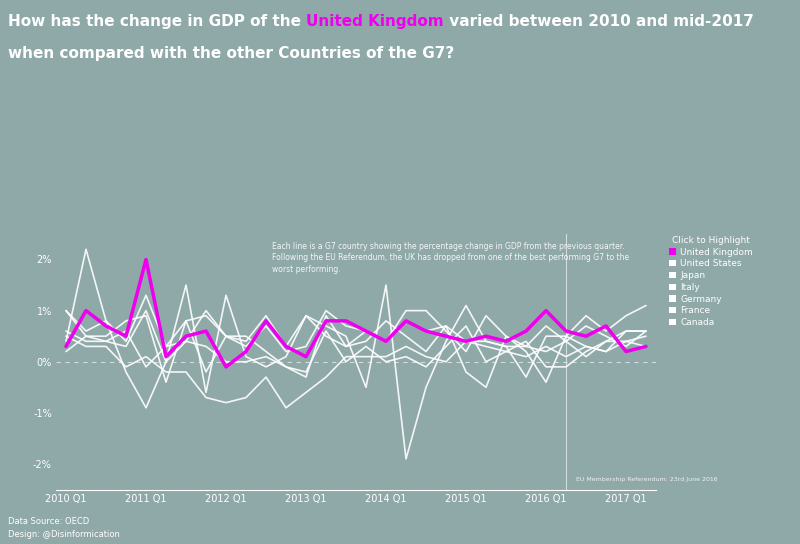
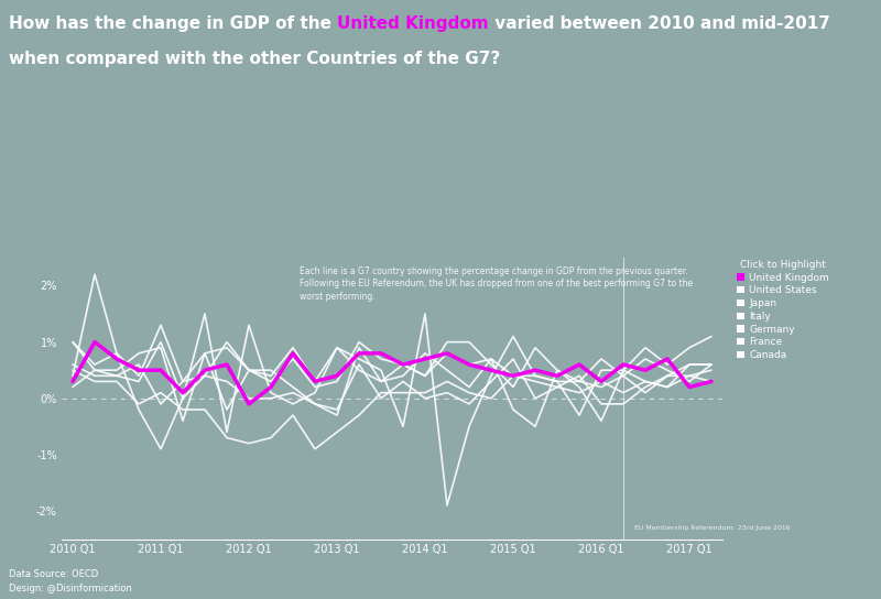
United Kingdom/2011 Q1: 2.0% -> 0.5%
United Kingdom/2013 Q1: 0.1% -> 0.4%
United Kingdom/2014 Q1: 0.4% -> 0.7%
United Kingdom/2016 Q1: 1.0% -> 0.3%
